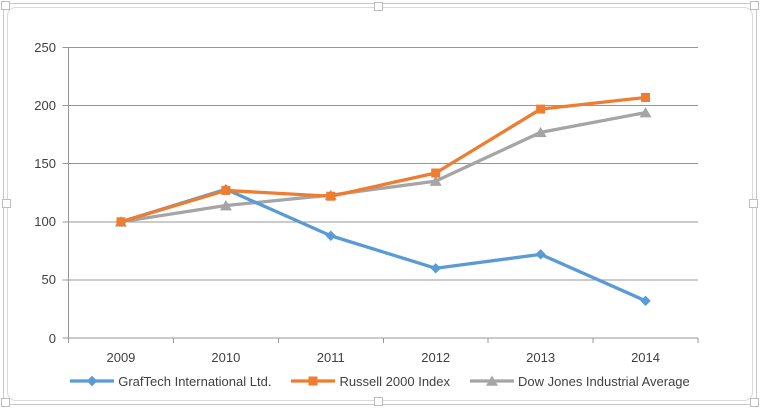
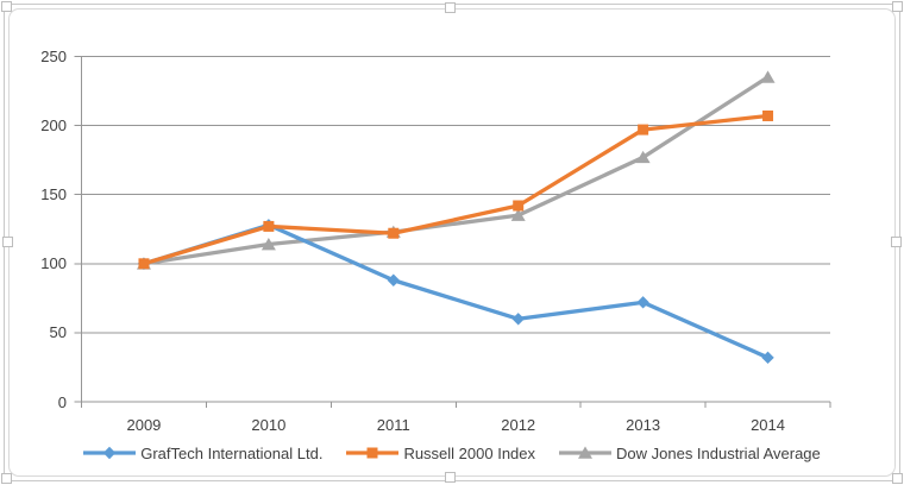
Dow Jones Industrial Average/2014: 194 -> 235
